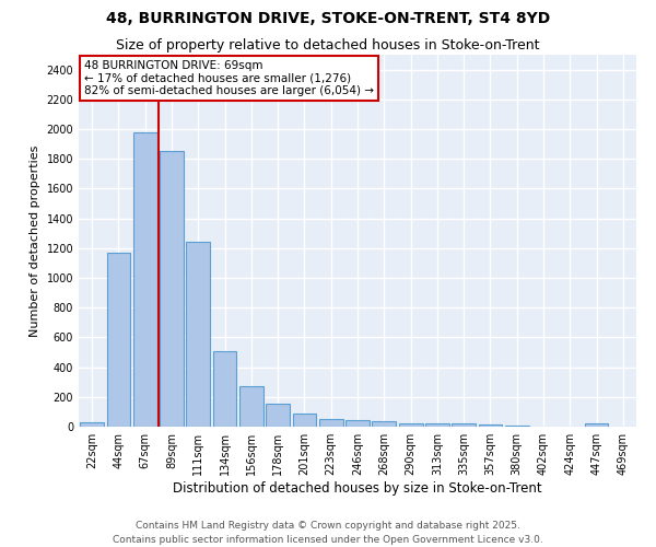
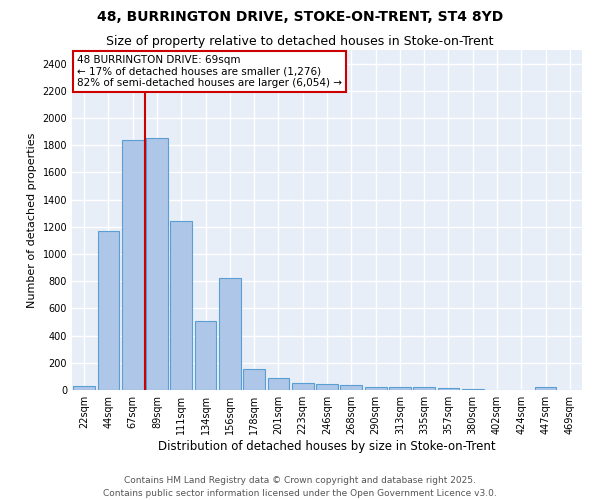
67sqm: 1980 -> 1840
156sqm: 270 -> 820
